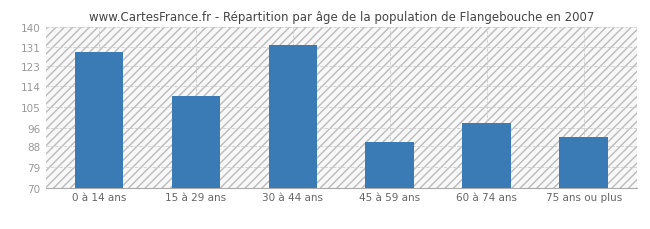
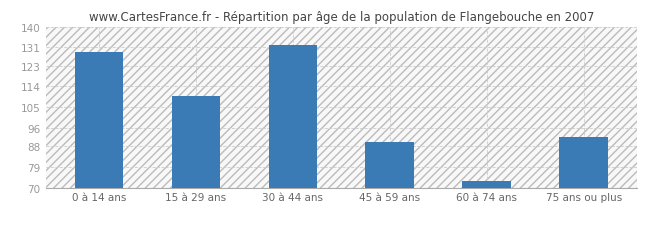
60 à 74 ans: 98 -> 73
